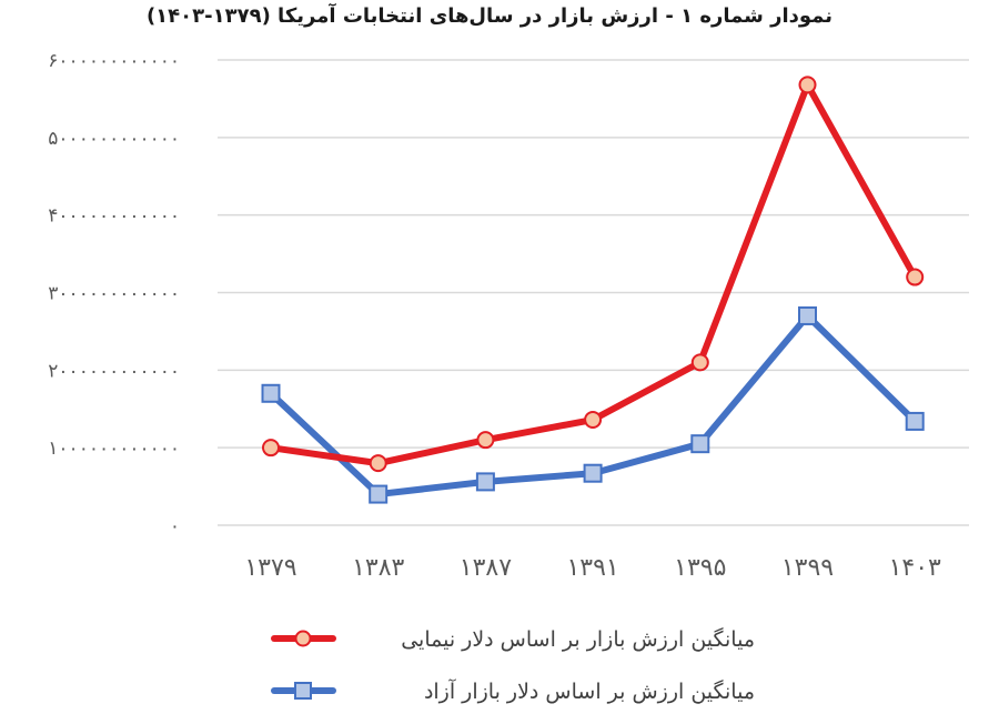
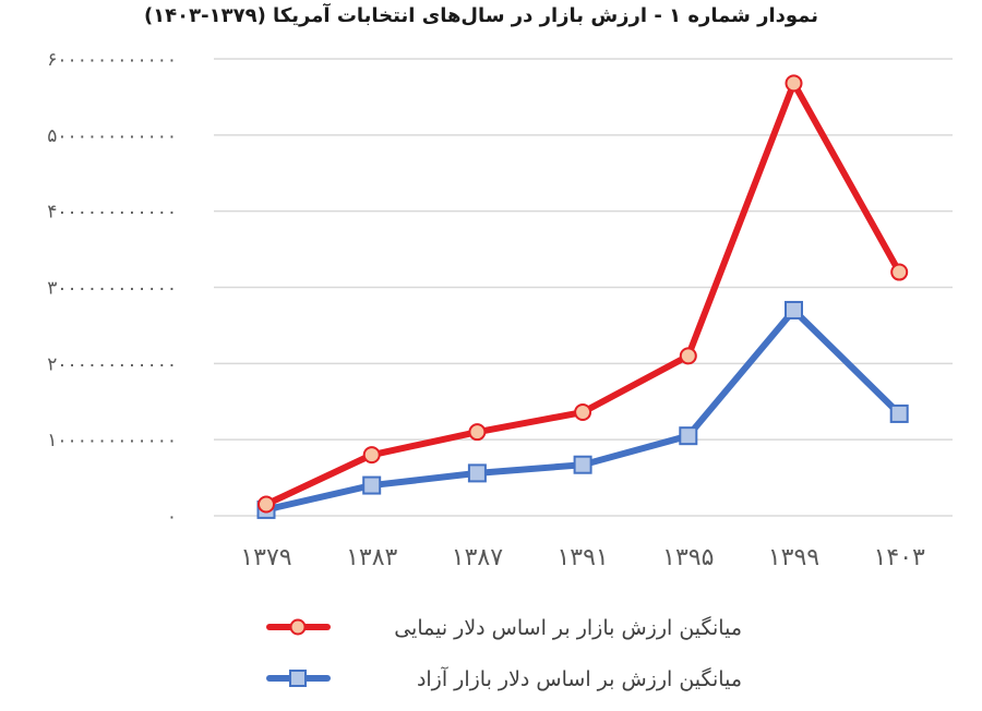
میانگین ارزش بازار بر اساس دلار نیمایی/۱۳۷۹: 1000000000000 -> 200000000000
میانگین ارزش بر اساس دلار بازار آزاد/۱۳۷۹: 1700000000000 -> 100000000000
